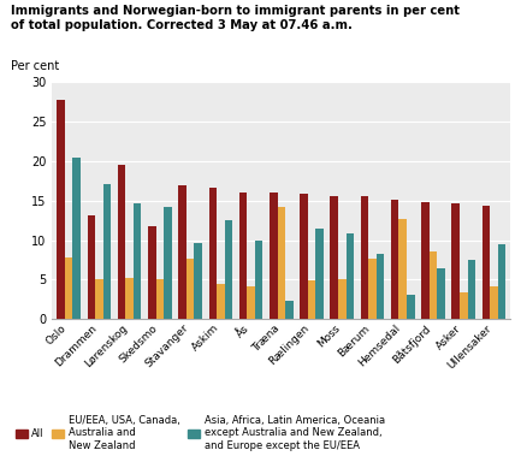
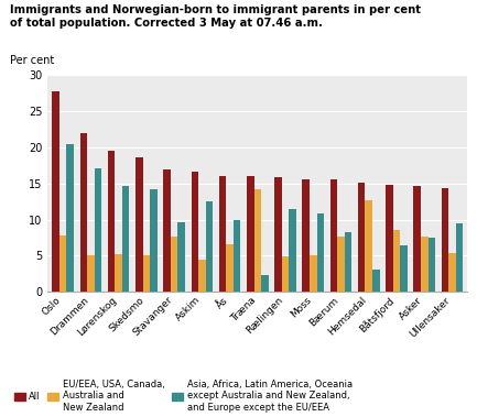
All/Drammen: 13.2 -> 22.0
All/Skedsmo: 11.8 -> 18.6
EU/EEA, USA, Canada, Australia and New Zealand/Ås: 4.2 -> 6.6
EU/EEA, USA, Canada, Australia and New Zealand/Asker: 3.4 -> 7.6
EU/EEA, USA, Canada, Australia and New Zealand/Ullensaker: 4.2 -> 5.3
